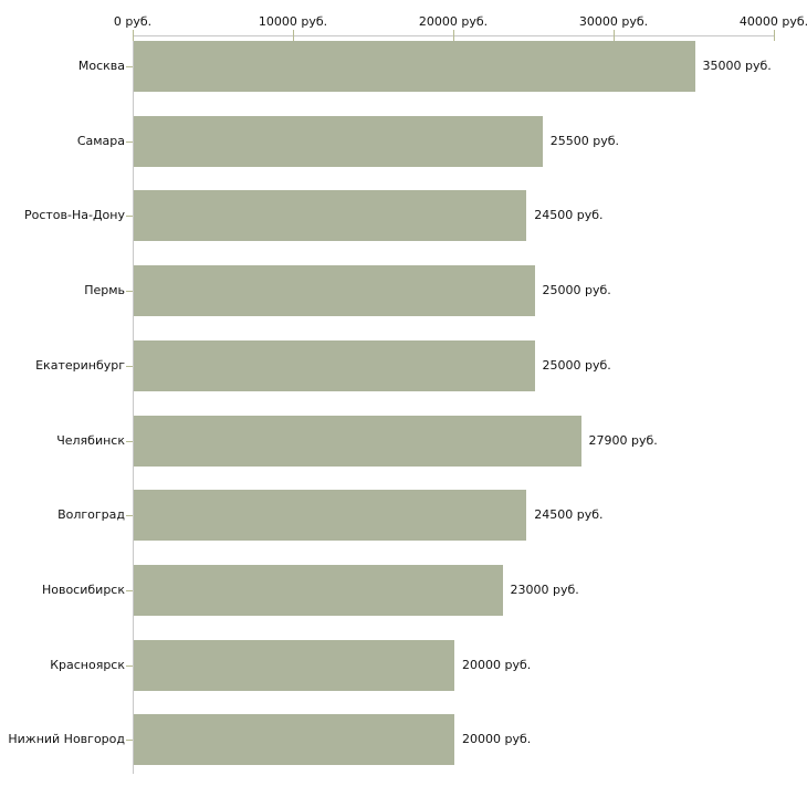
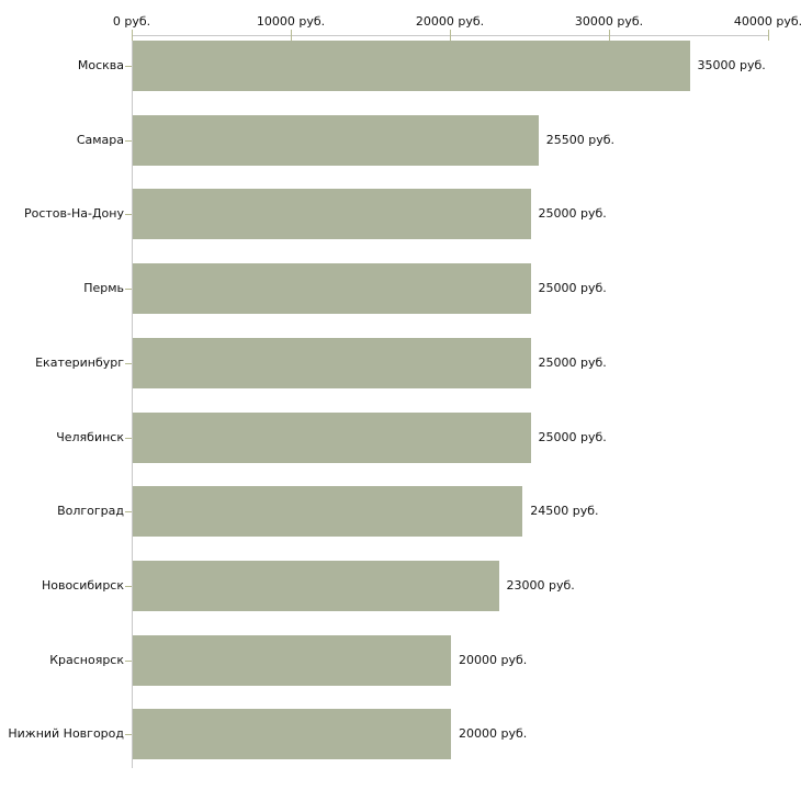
Ростов-На-Дону: 24500 -> 25000
Челябинск: 27900 -> 25000
